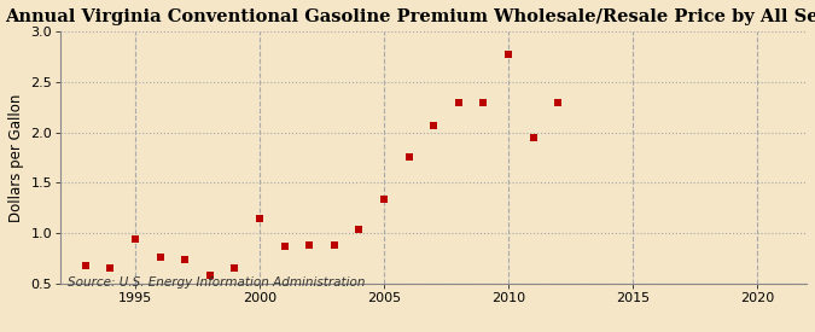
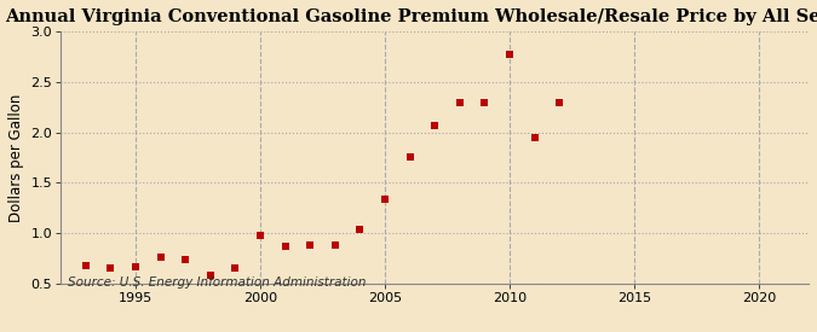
1995: 0.94 -> 0.66
2000: 1.14 -> 0.98
